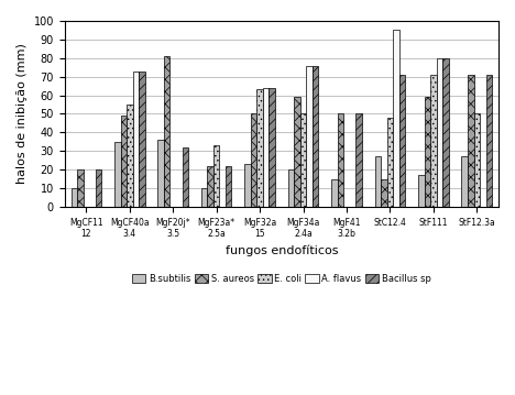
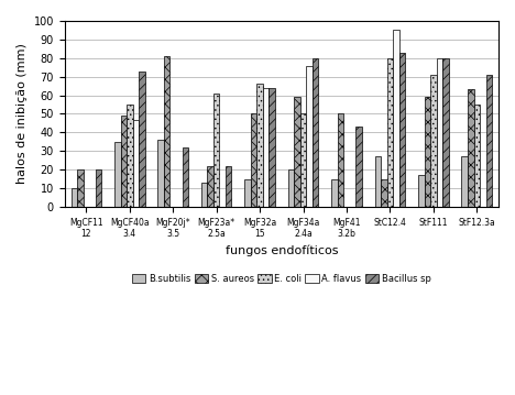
A. flavus/MgCF40a 3.4: 73 -> 47
B.subtilis/MgF23a* 2.5a: 10 -> 13
E. coli/MgF23a* 2.5a: 33 -> 61
B.subtilis/MgF32a 15: 23 -> 15
E. coli/MgF32a 15: 63 -> 66
Bacillus sp/MgF34a 2.4a: 76 -> 80
Bacillus sp/MgF41 3.2b: 50 -> 43
E. coli/StC12.4: 48 -> 80
Bacillus sp/StC12.4: 71 -> 83
S. aureos/StF12.3a: 71 -> 63
E. coli/StF12.3a: 50 -> 55
